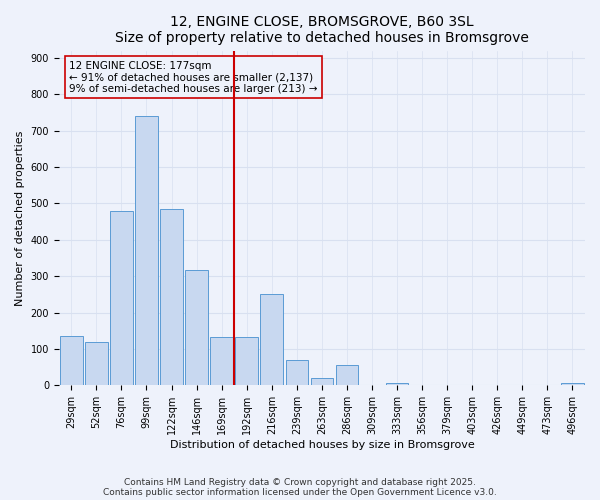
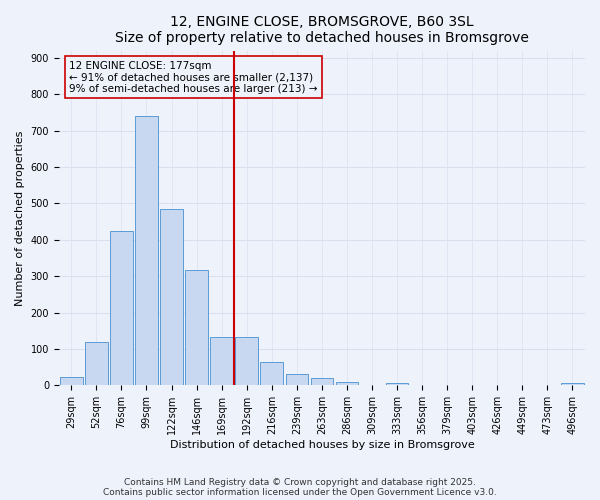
29sqm: 135 -> 22
76sqm: 480 -> 425
216sqm: 250 -> 63
239sqm: 70 -> 32
286sqm: 55 -> 8
